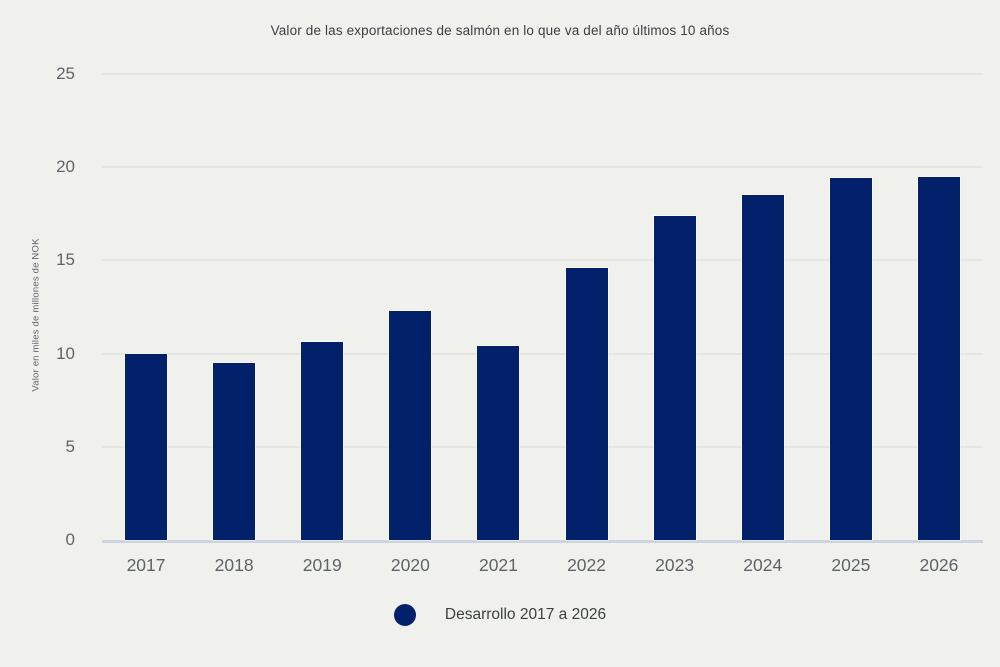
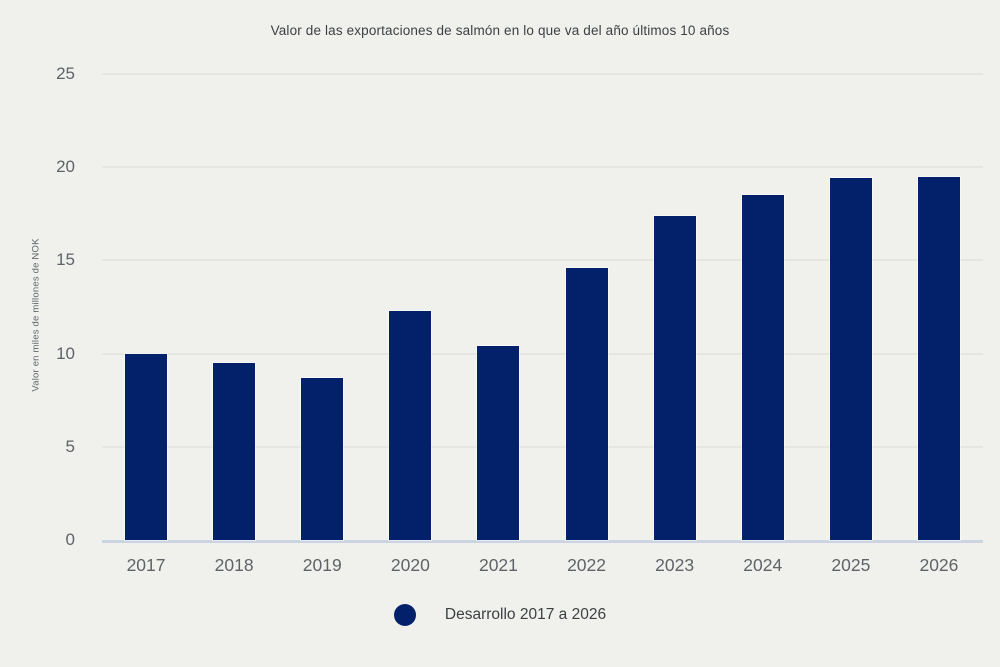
2019: 10.6 -> 8.7
